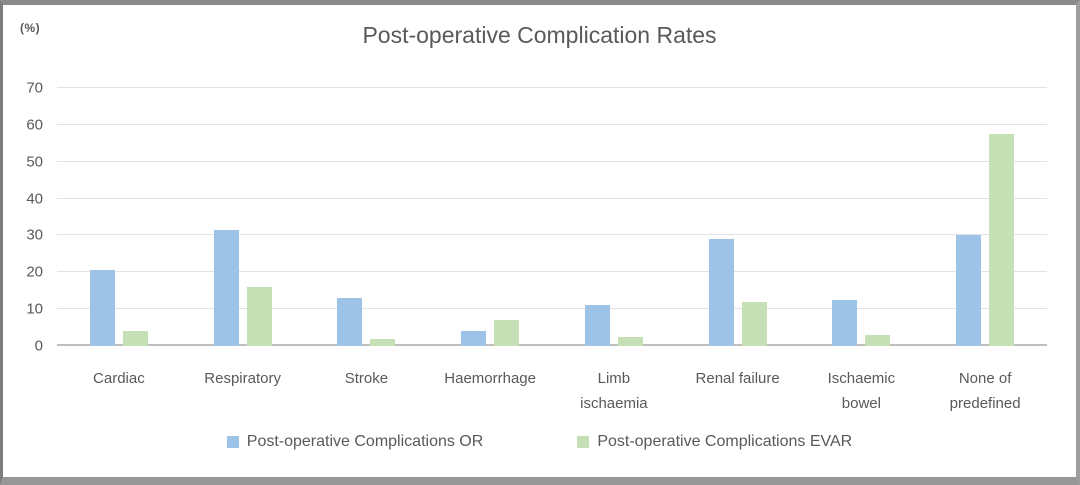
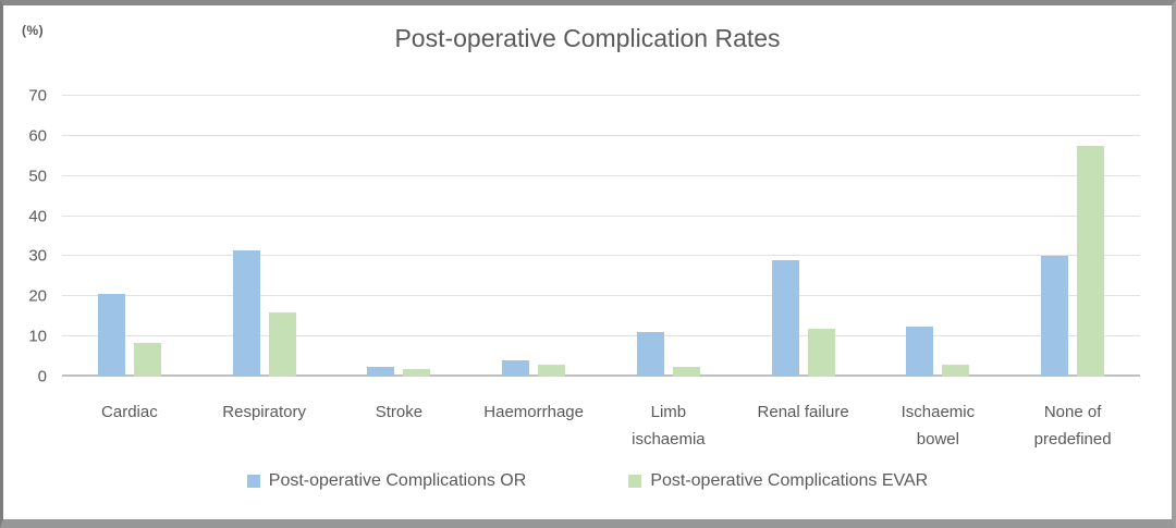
Post-operative Complications EVAR/Cardiac: 4 -> 8
Post-operative Complications OR/Stroke: 13 -> 2
Post-operative Complications EVAR/Haemorrhage: 7 -> 3
